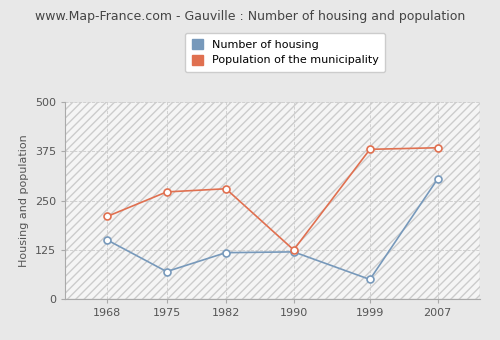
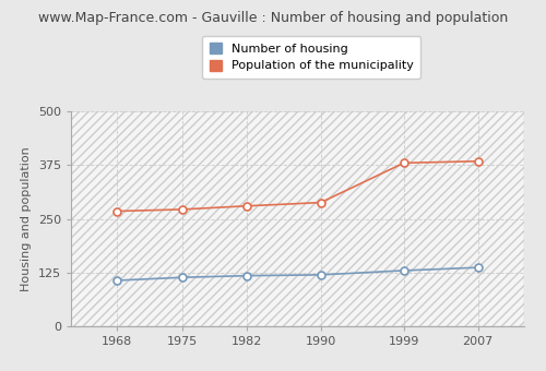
Number of housing/1968: 150 -> 107
Population of the municipality/1968: 210 -> 268
Number of housing/1975: 70 -> 114
Population of the municipality/1990: 125 -> 288
Number of housing/1999: 50 -> 130
Number of housing/2007: 305 -> 137
